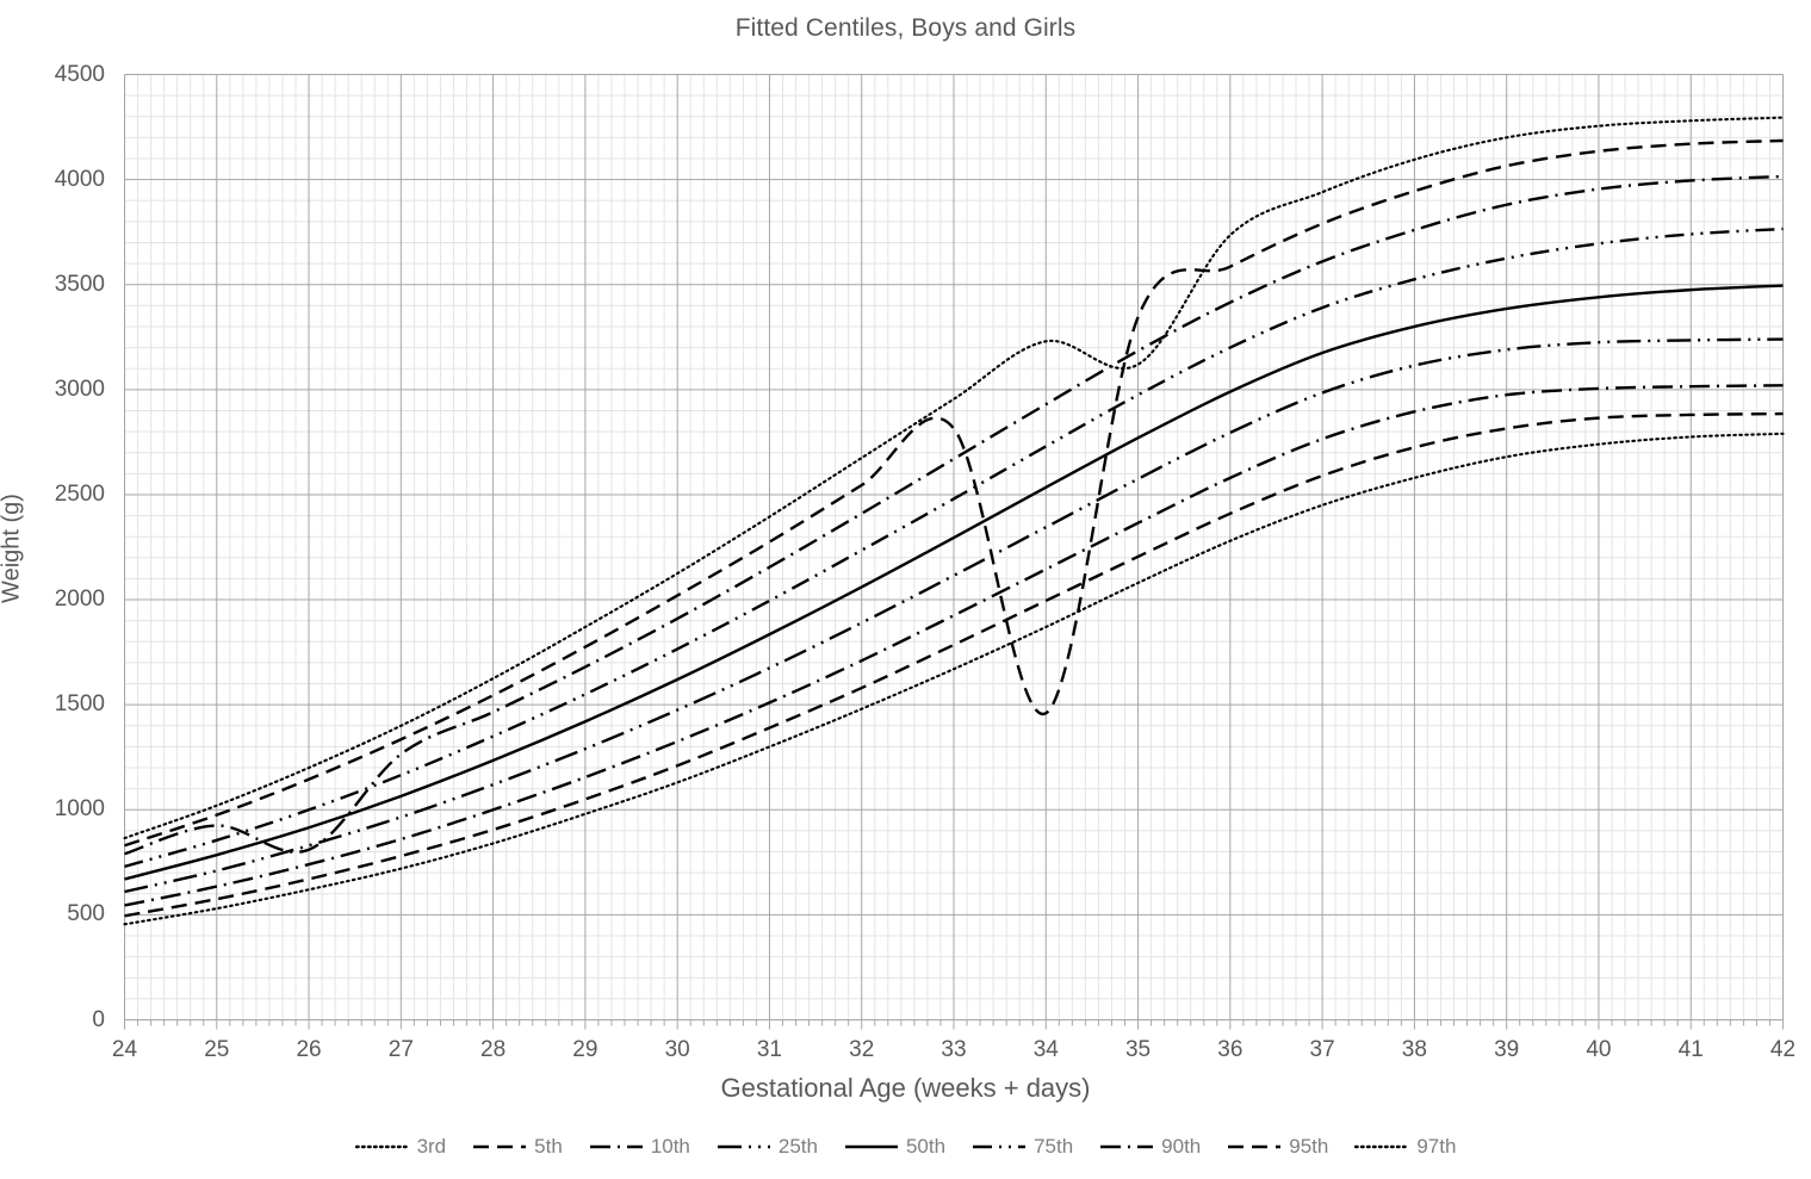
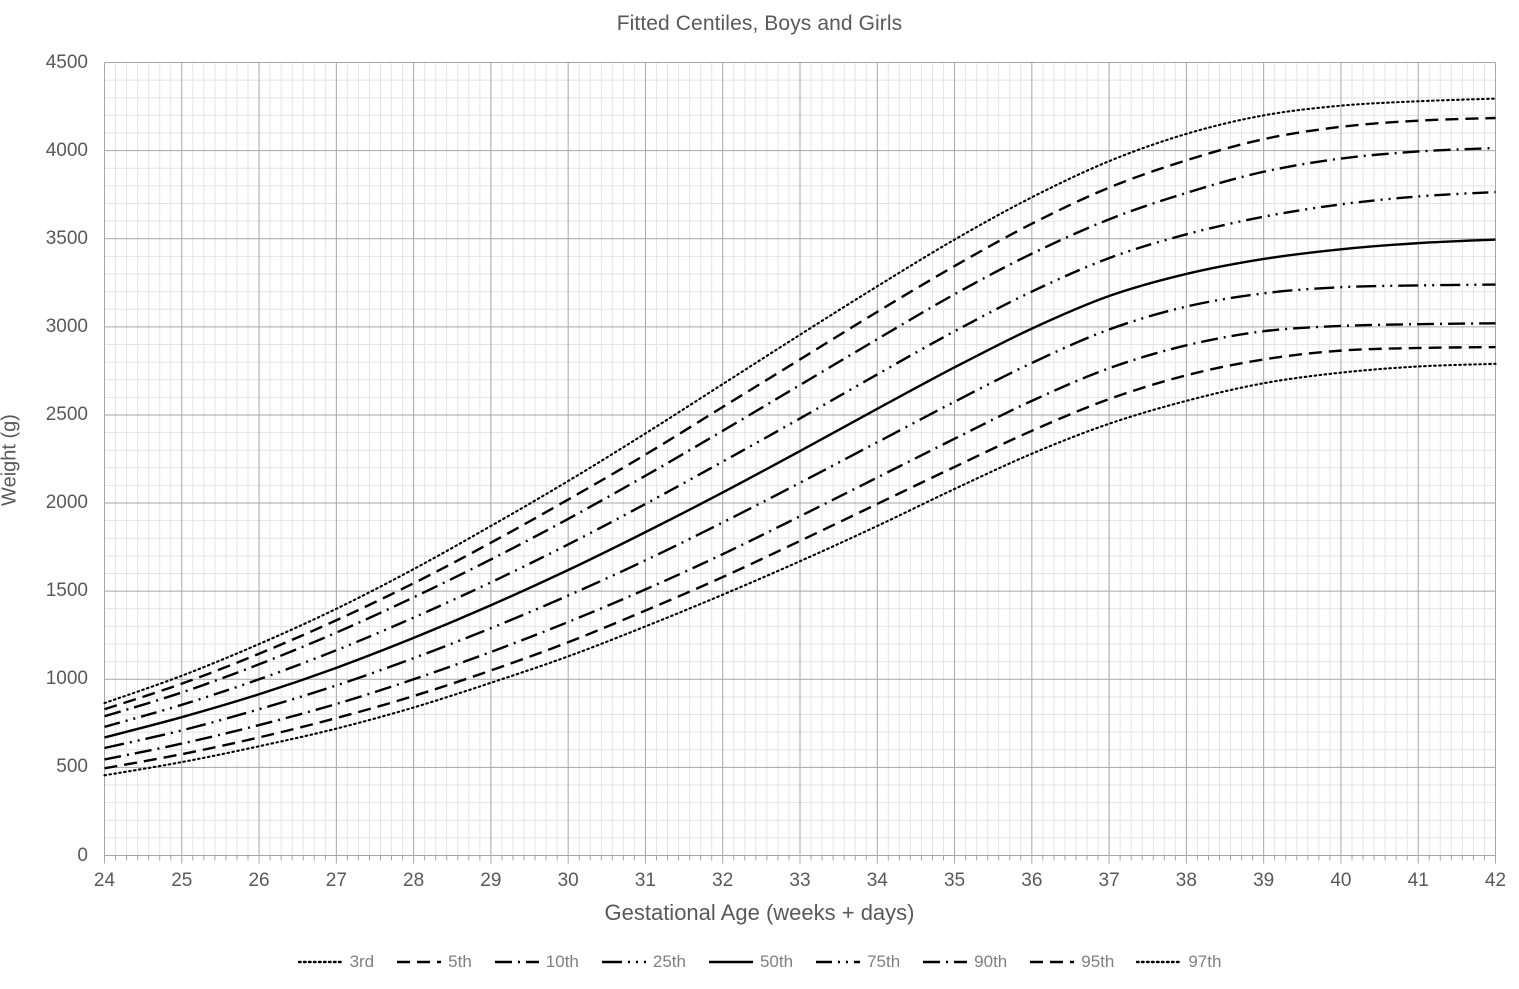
90th/26: 810 -> 1080
95th/34: 1460 -> 3080
97th/35: 3120 -> 3500
